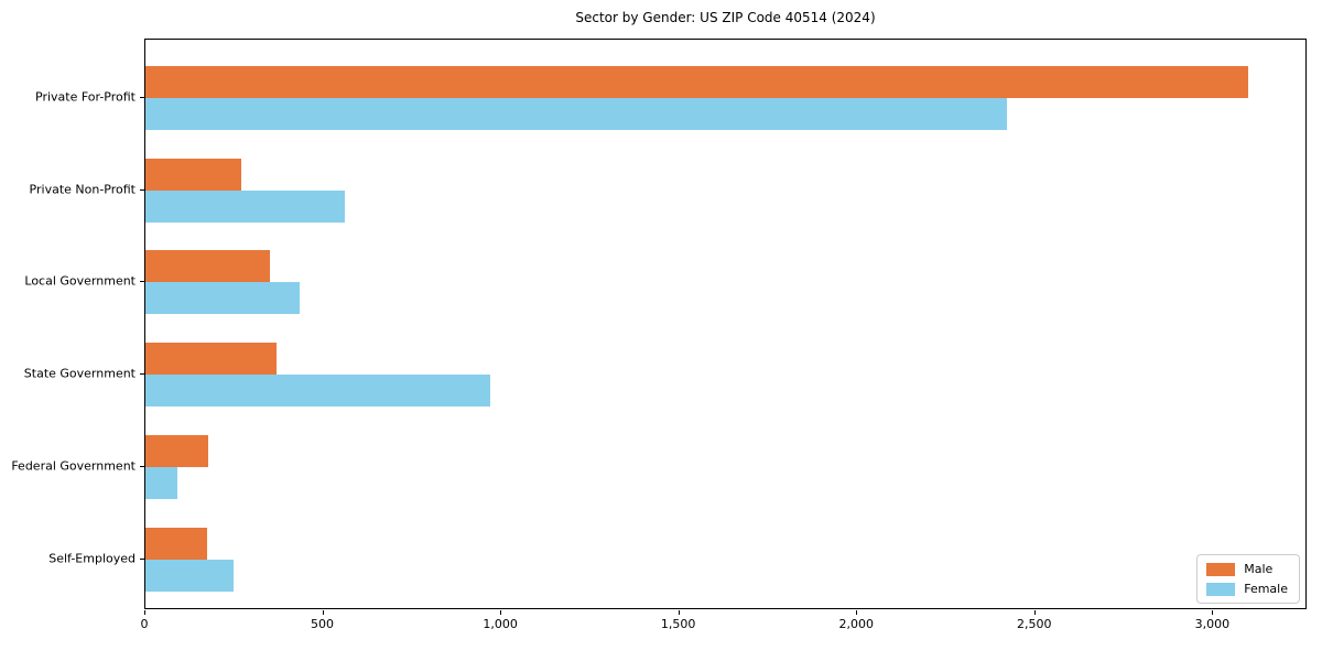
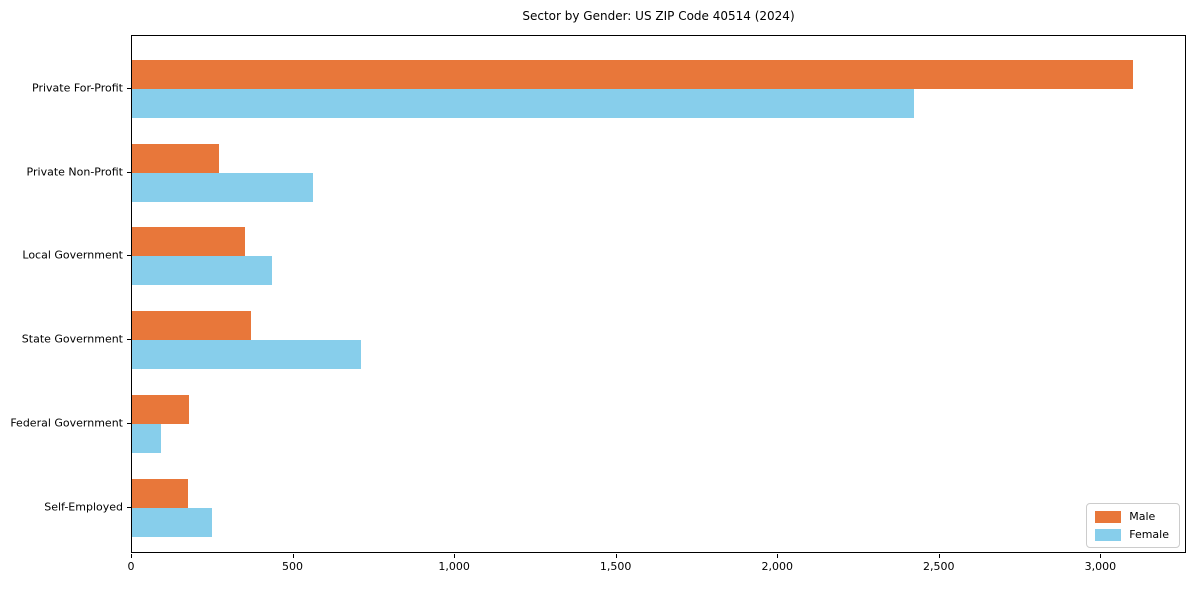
Female/State Government: 970 -> 710
